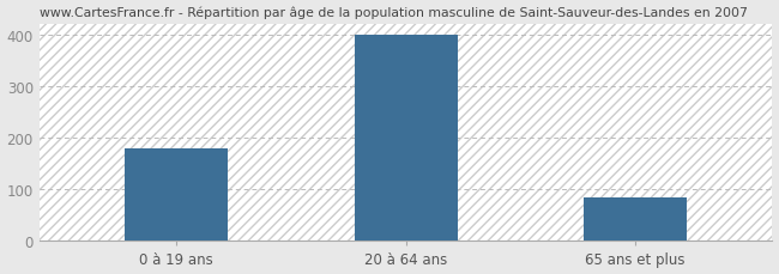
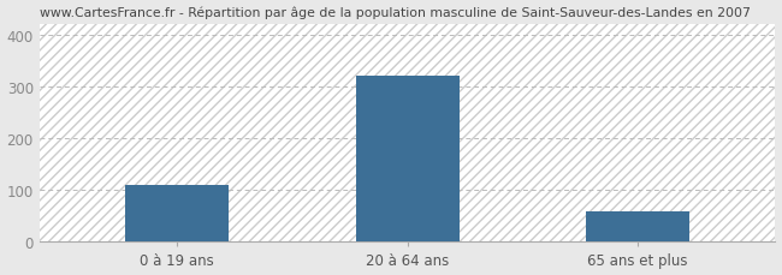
0 à 19 ans: 180 -> 110
20 à 64 ans: 400 -> 320
65 ans et plus: 85 -> 60
